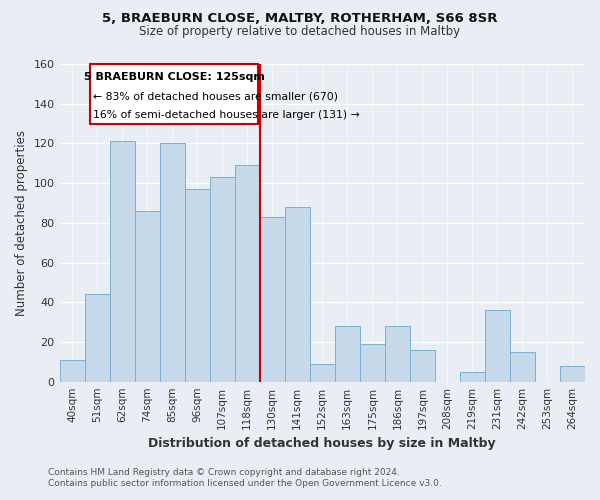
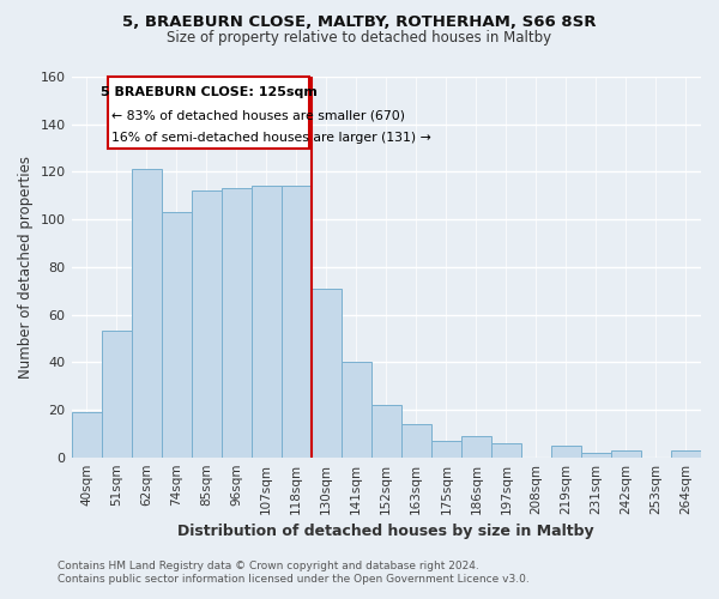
40sqm: 11 -> 19
51sqm: 44 -> 53
74sqm: 86 -> 103
85sqm: 120 -> 112
96sqm: 97 -> 113
107sqm: 103 -> 114
118sqm: 109 -> 114
130sqm: 83 -> 71
141sqm: 88 -> 40
152sqm: 9 -> 22
163sqm: 28 -> 14
175sqm: 19 -> 7
186sqm: 28 -> 9
197sqm: 16 -> 6
231sqm: 36 -> 2
242sqm: 15 -> 3
264sqm: 8 -> 3
